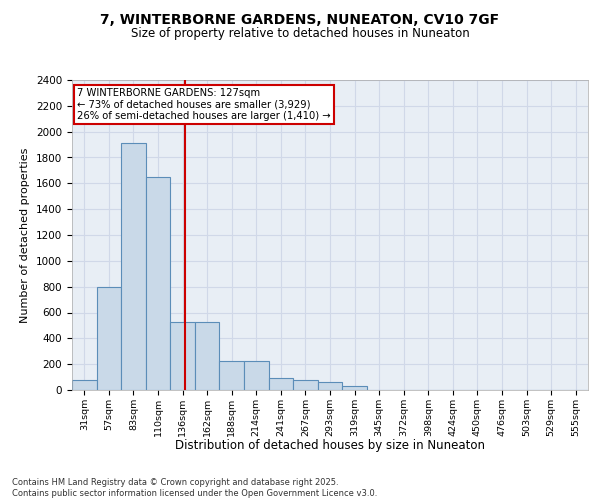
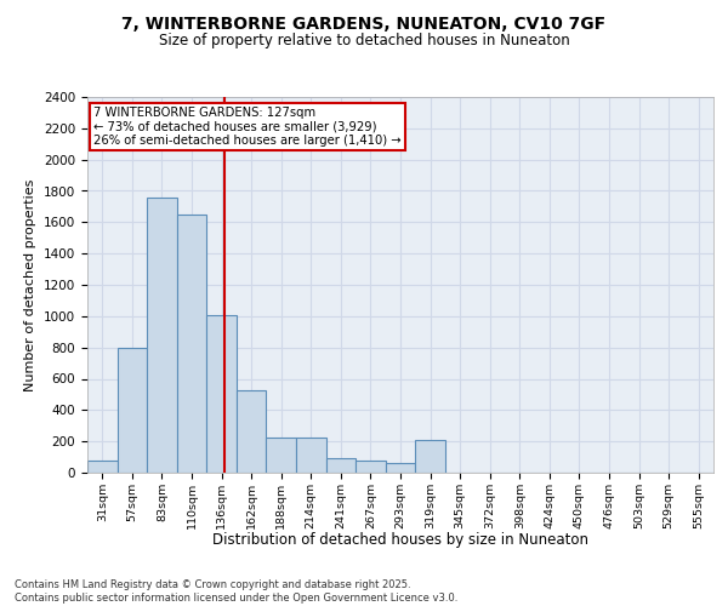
83sqm: 1910 -> 1760
136sqm: 530 -> 1010
319sqm: 30 -> 210
